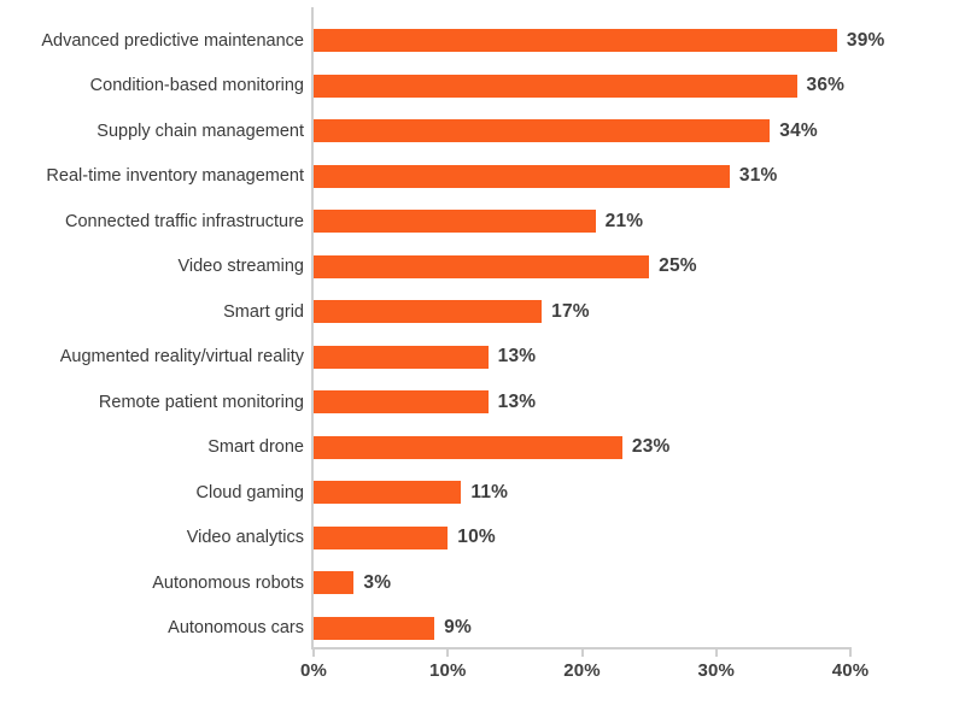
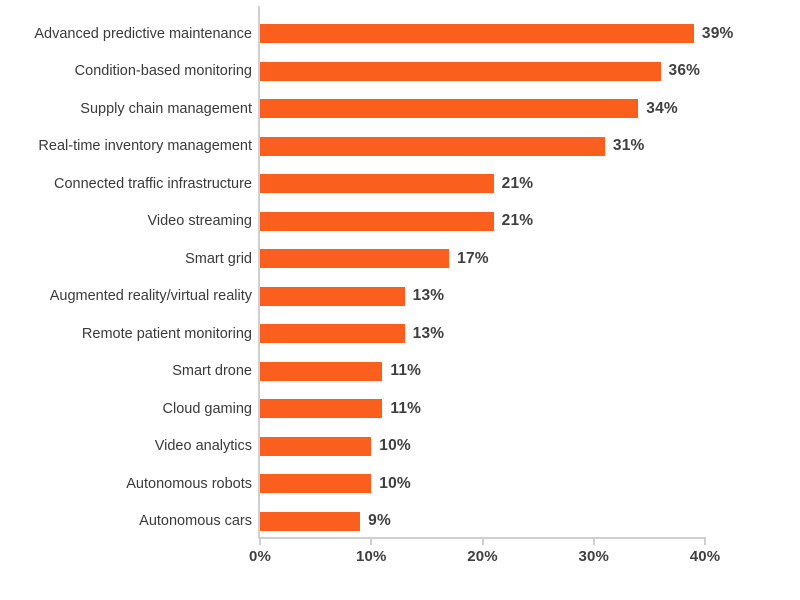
Video streaming: 25% -> 21%
Smart drone: 23% -> 11%
Autonomous robots: 3% -> 10%
